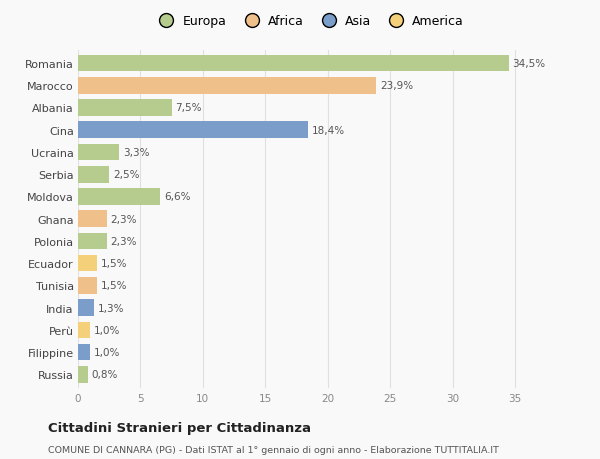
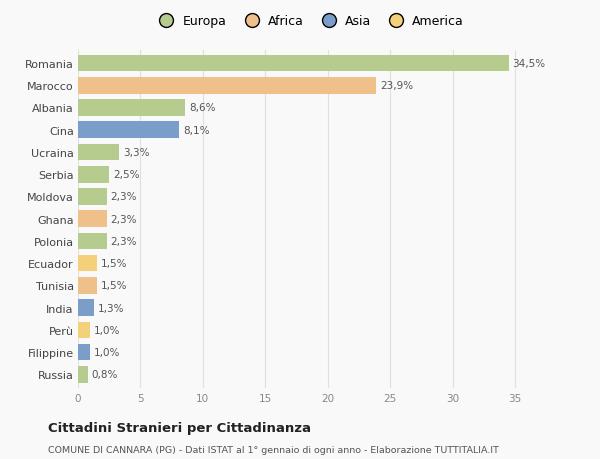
Albania: 7,5% -> 8,6%
Cina: 18,4% -> 8,1%
Moldova: 6,6% -> 2,3%
